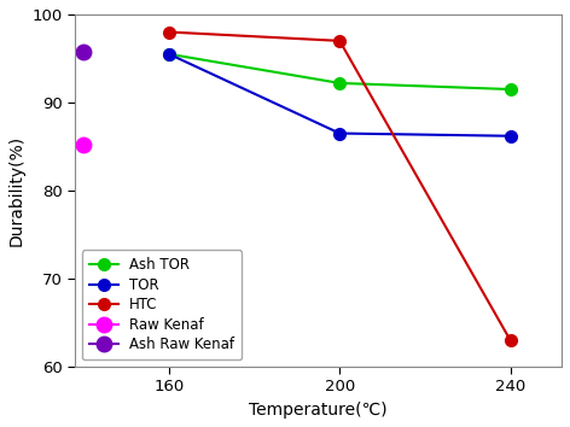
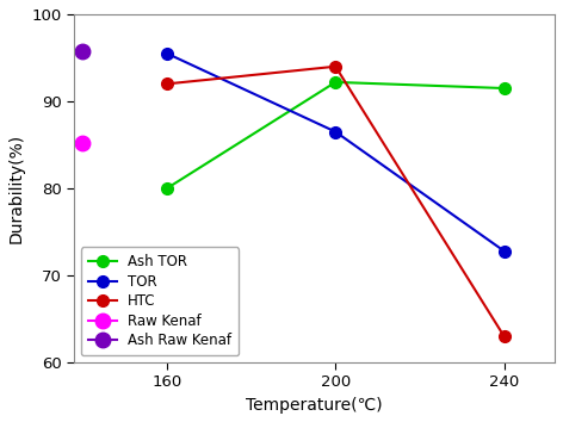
Ash TOR/160: 95.5 -> 80.0
HTC/160: 98 -> 92
HTC/200: 97 -> 94
TOR/240: 86.2 -> 72.8
